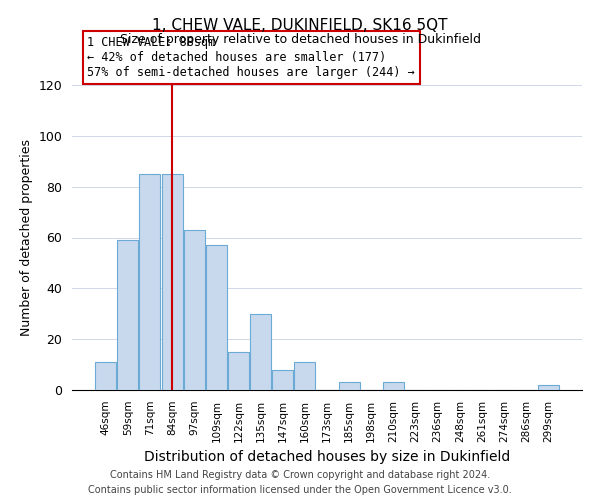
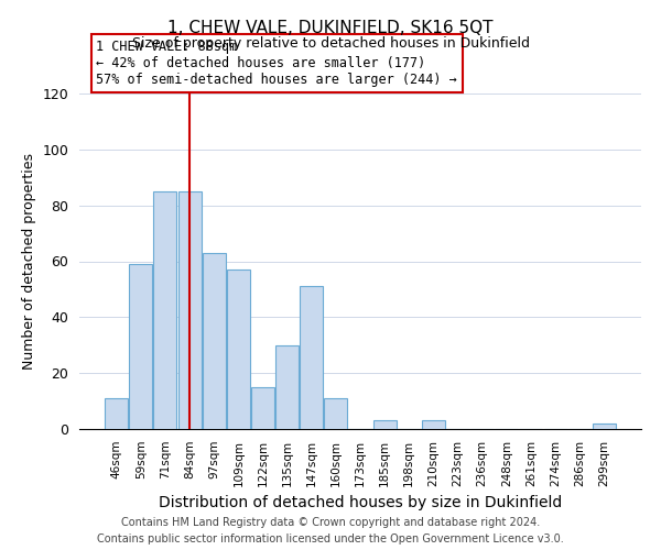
147sqm: 8 -> 51
